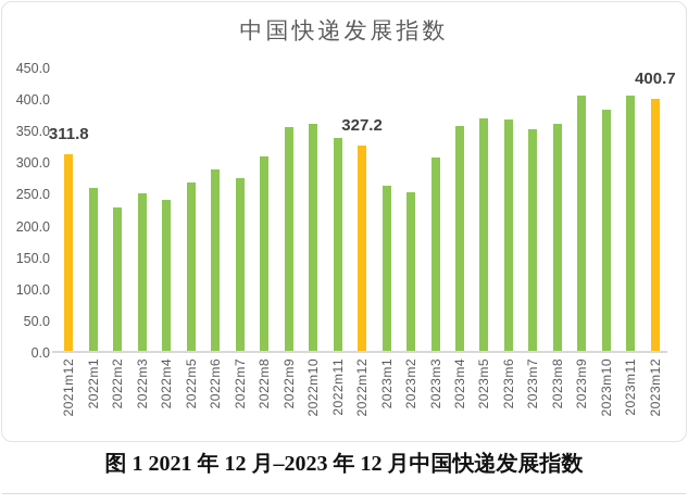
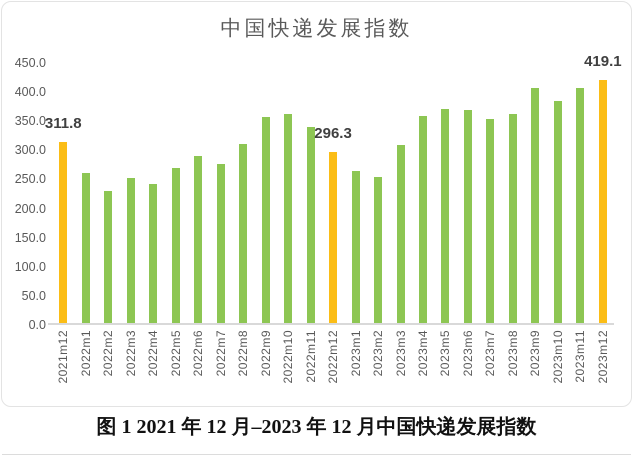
2022m12: 327.2 -> 296.3
2023m12: 400.7 -> 419.1
